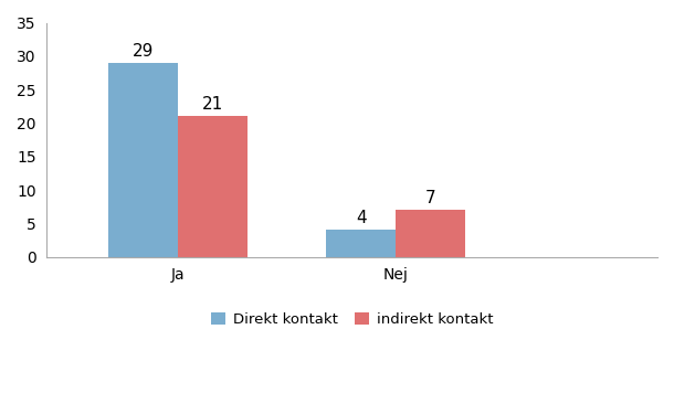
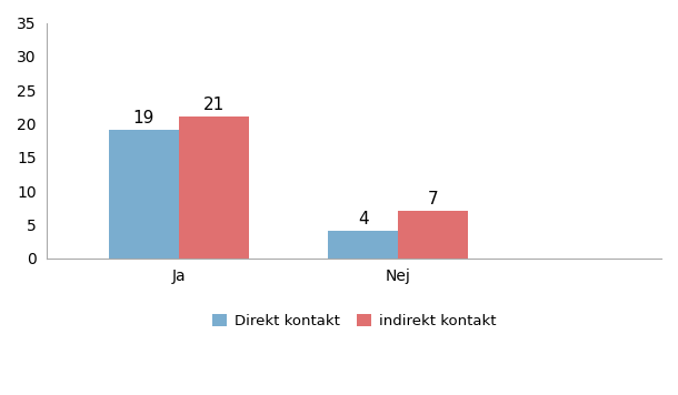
Direkt kontakt/Ja: 29 -> 19
